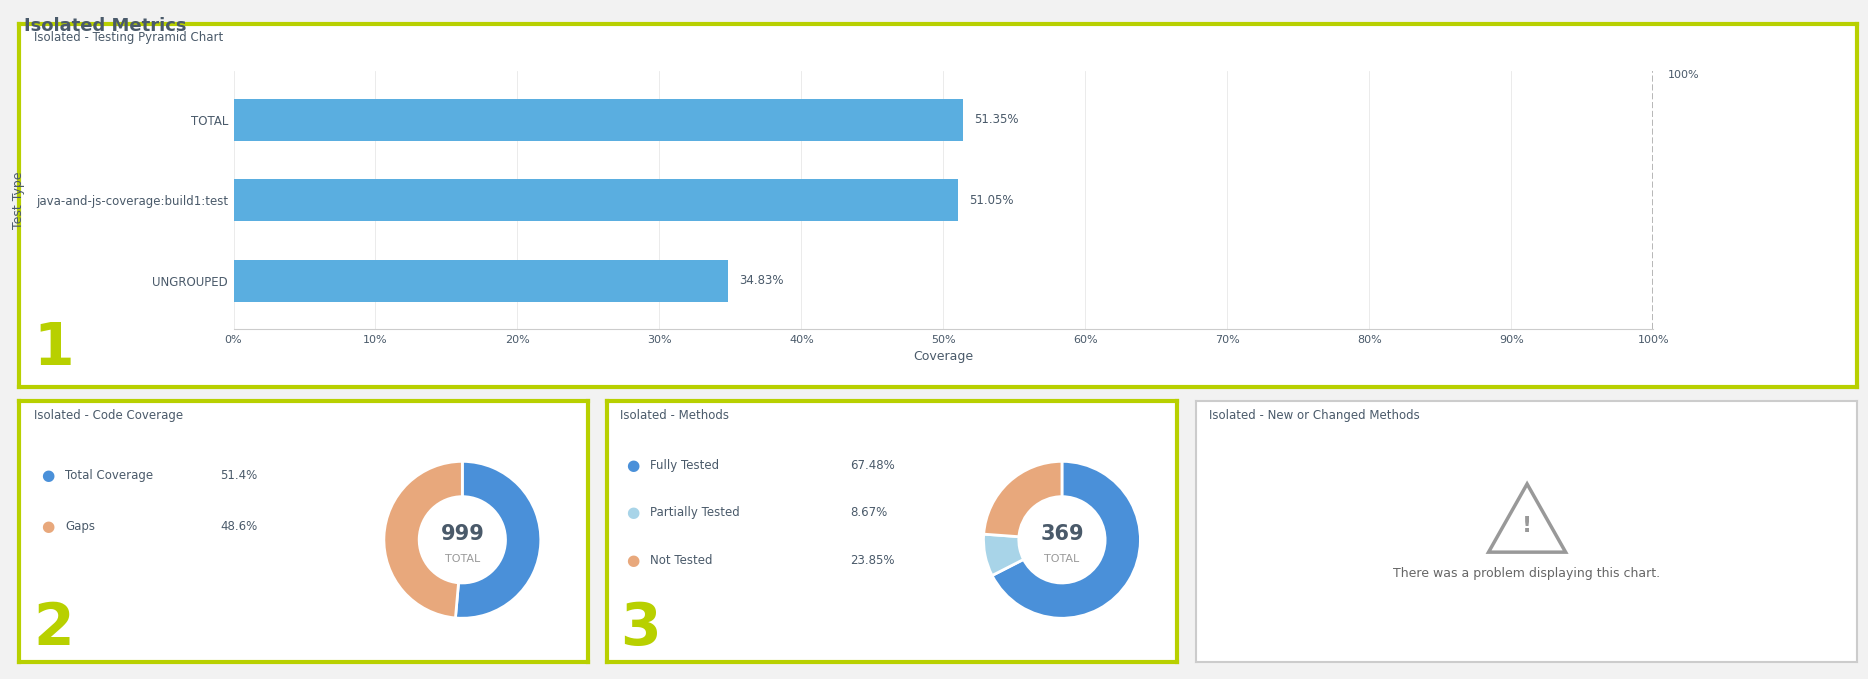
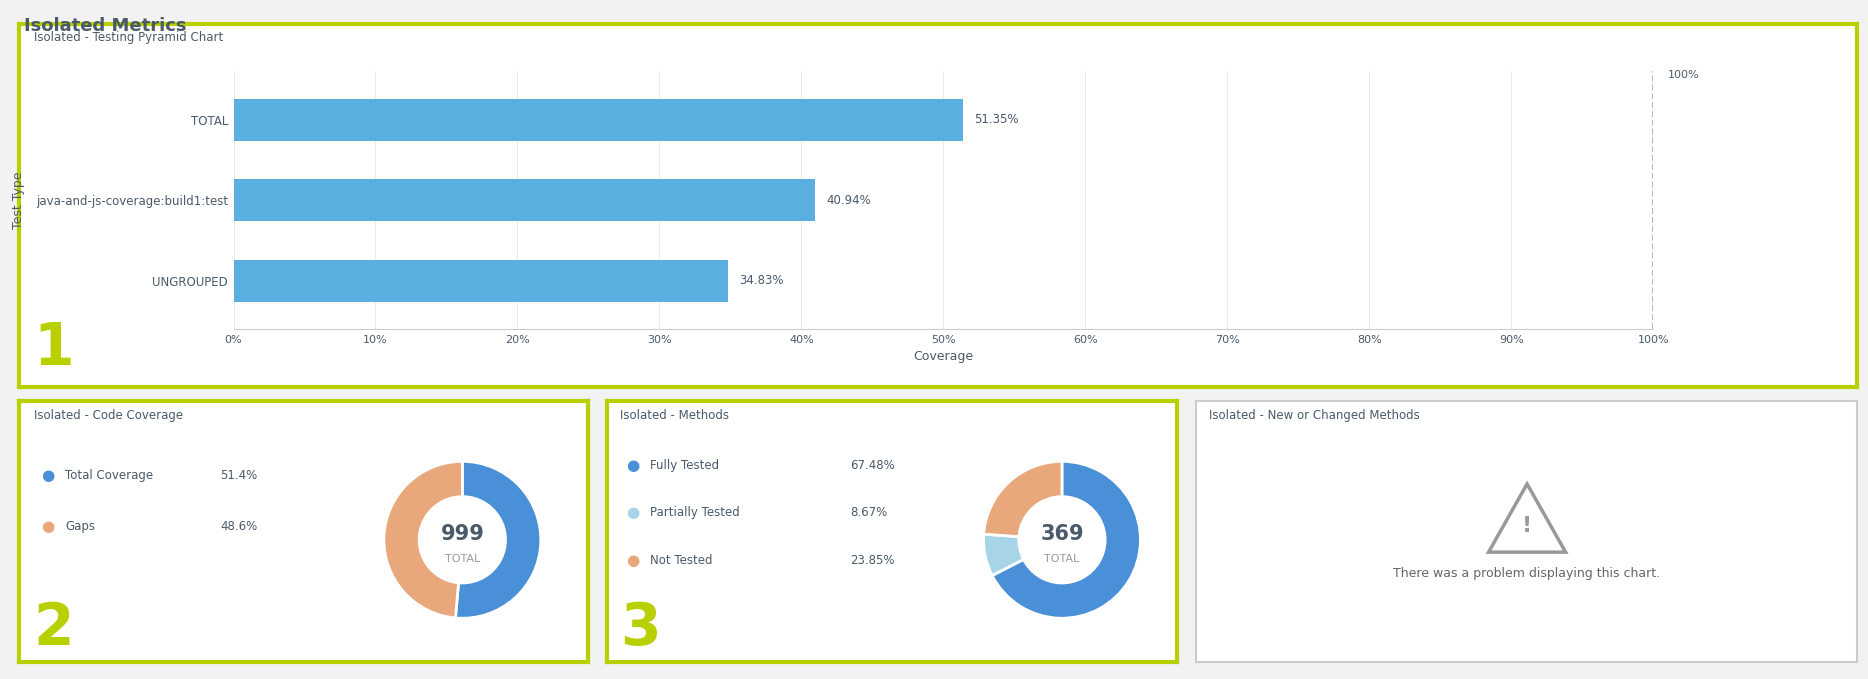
java-and-js-coverage:build1:test: 51.05% -> 40.94%
